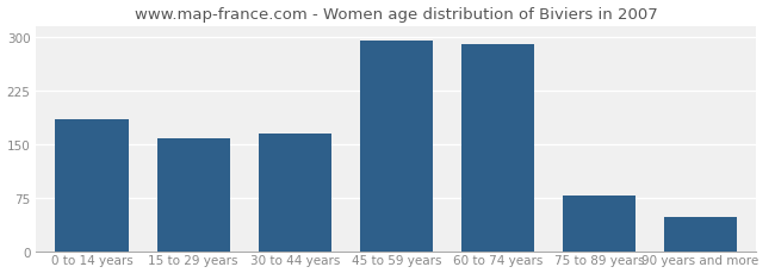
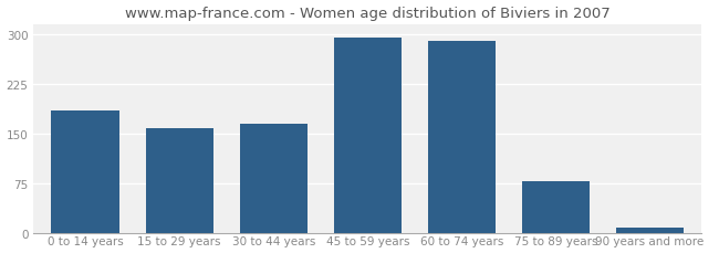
90 years and more: 48 -> 8
